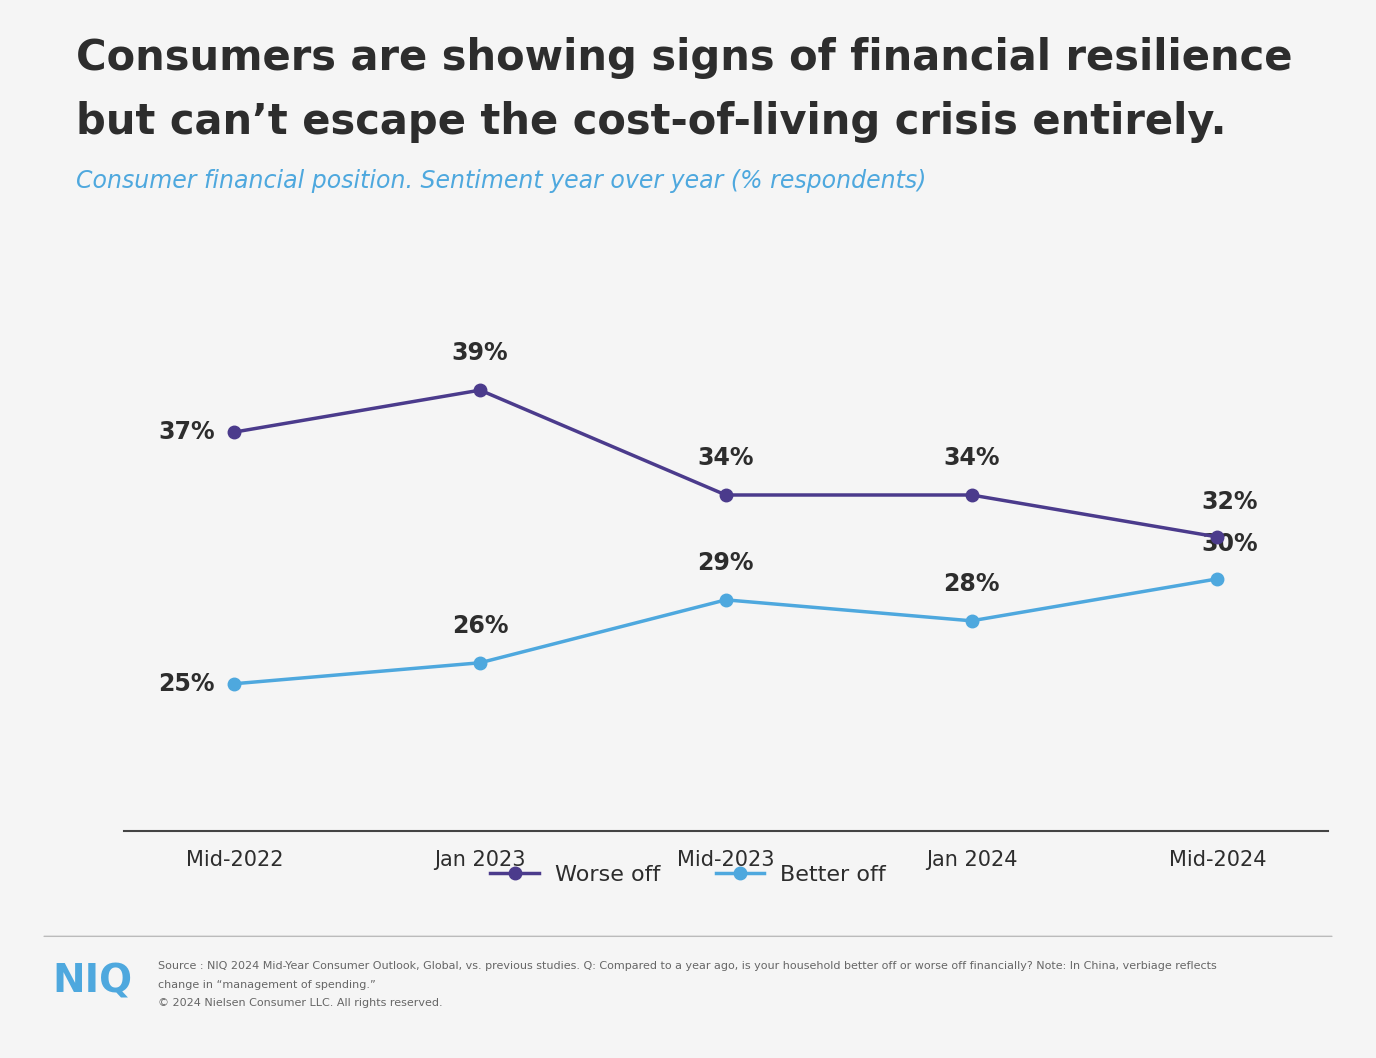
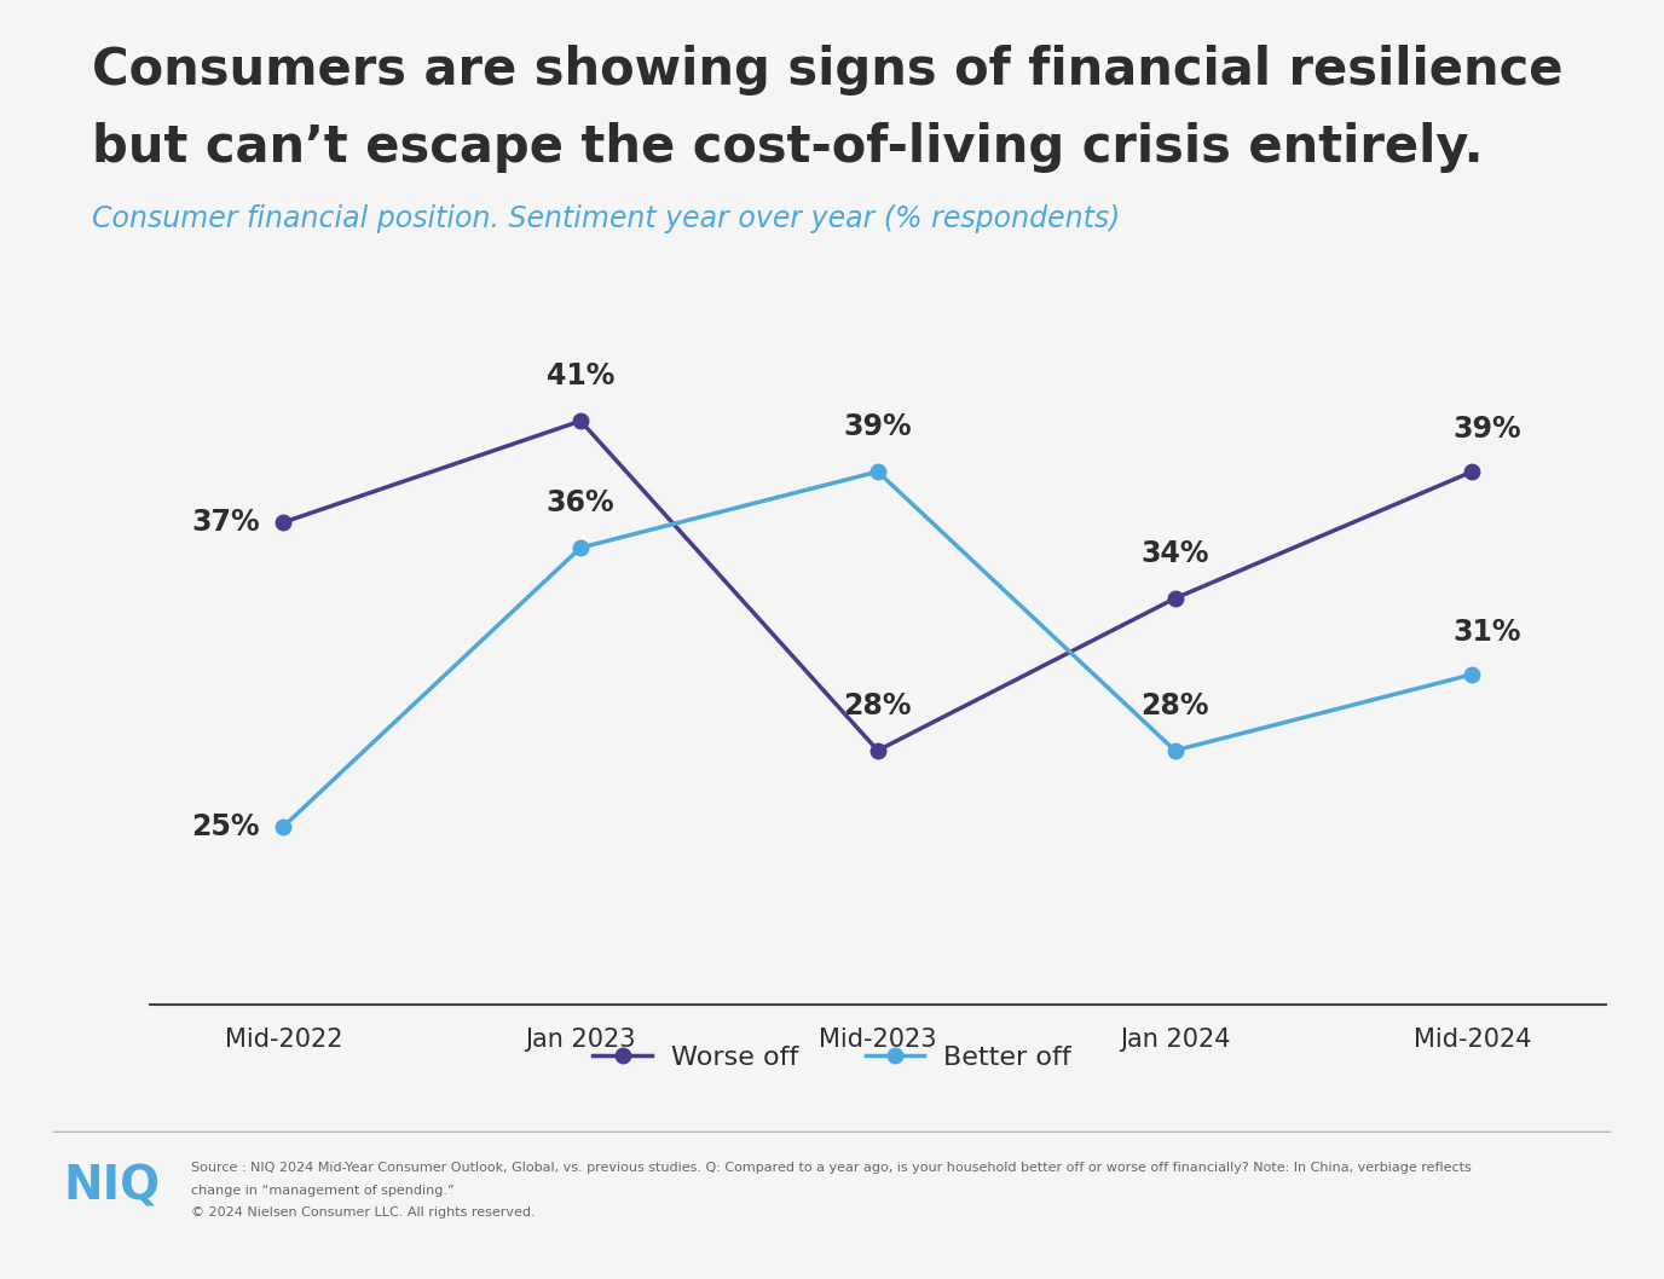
Worse off/Jan 2023: 39% -> 41%
Better off/Jan 2023: 26% -> 36%
Worse off/Mid-2023: 34% -> 28%
Better off/Mid-2023: 29% -> 39%
Worse off/Mid-2024: 32% -> 39%
Better off/Mid-2024: 30% -> 31%
